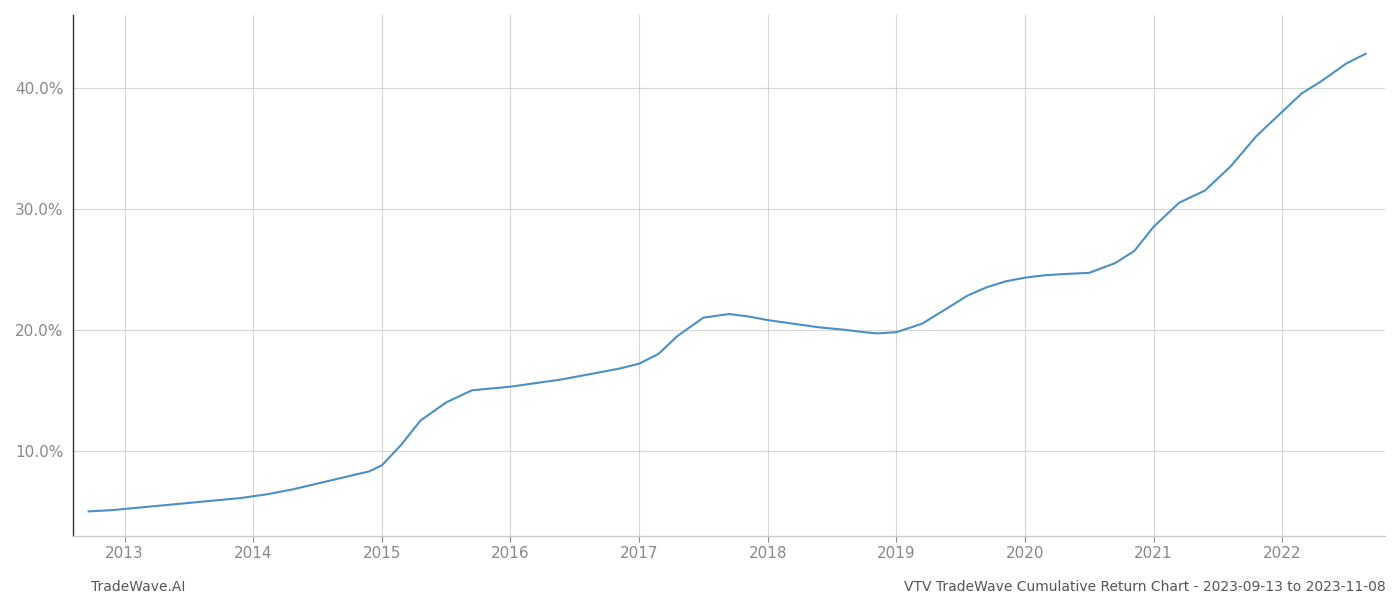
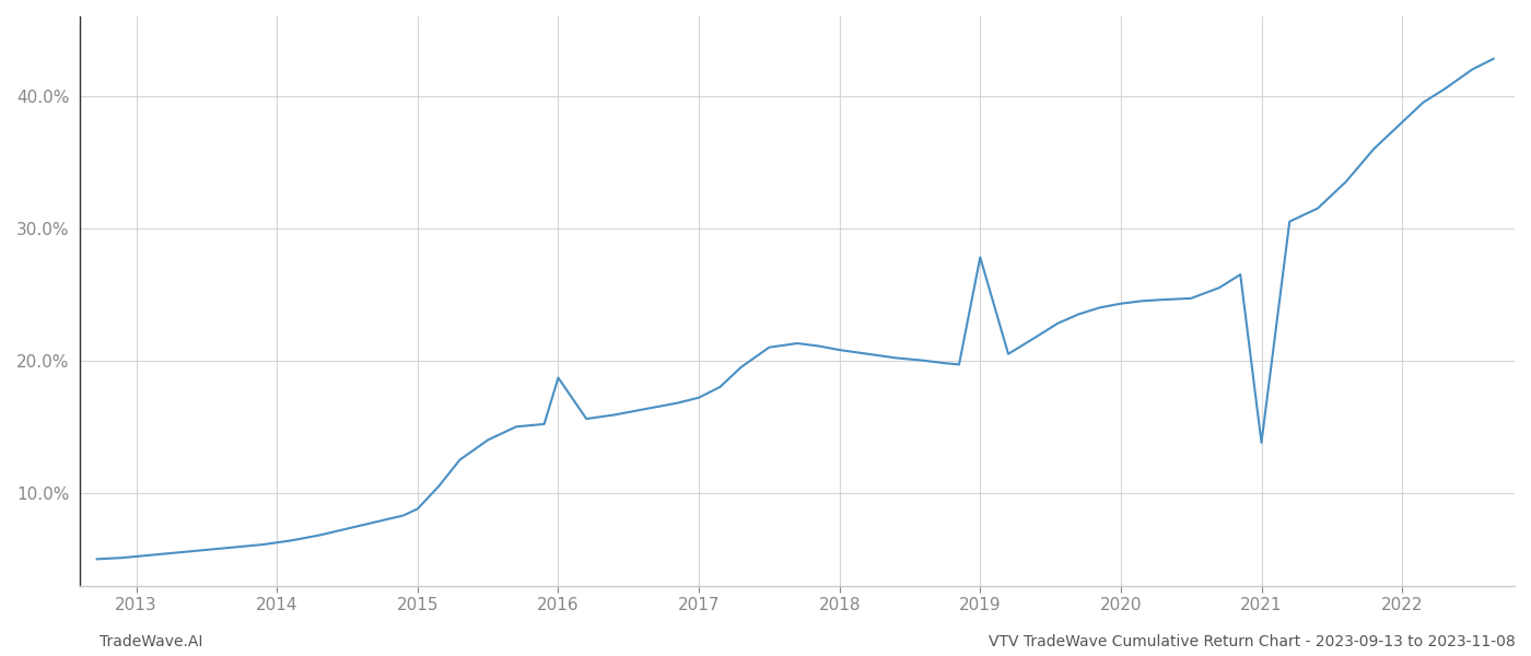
2016: 15.3% -> 18.7%
2019: 19.8% -> 27.8%
2021: 28.5% -> 13.8%
